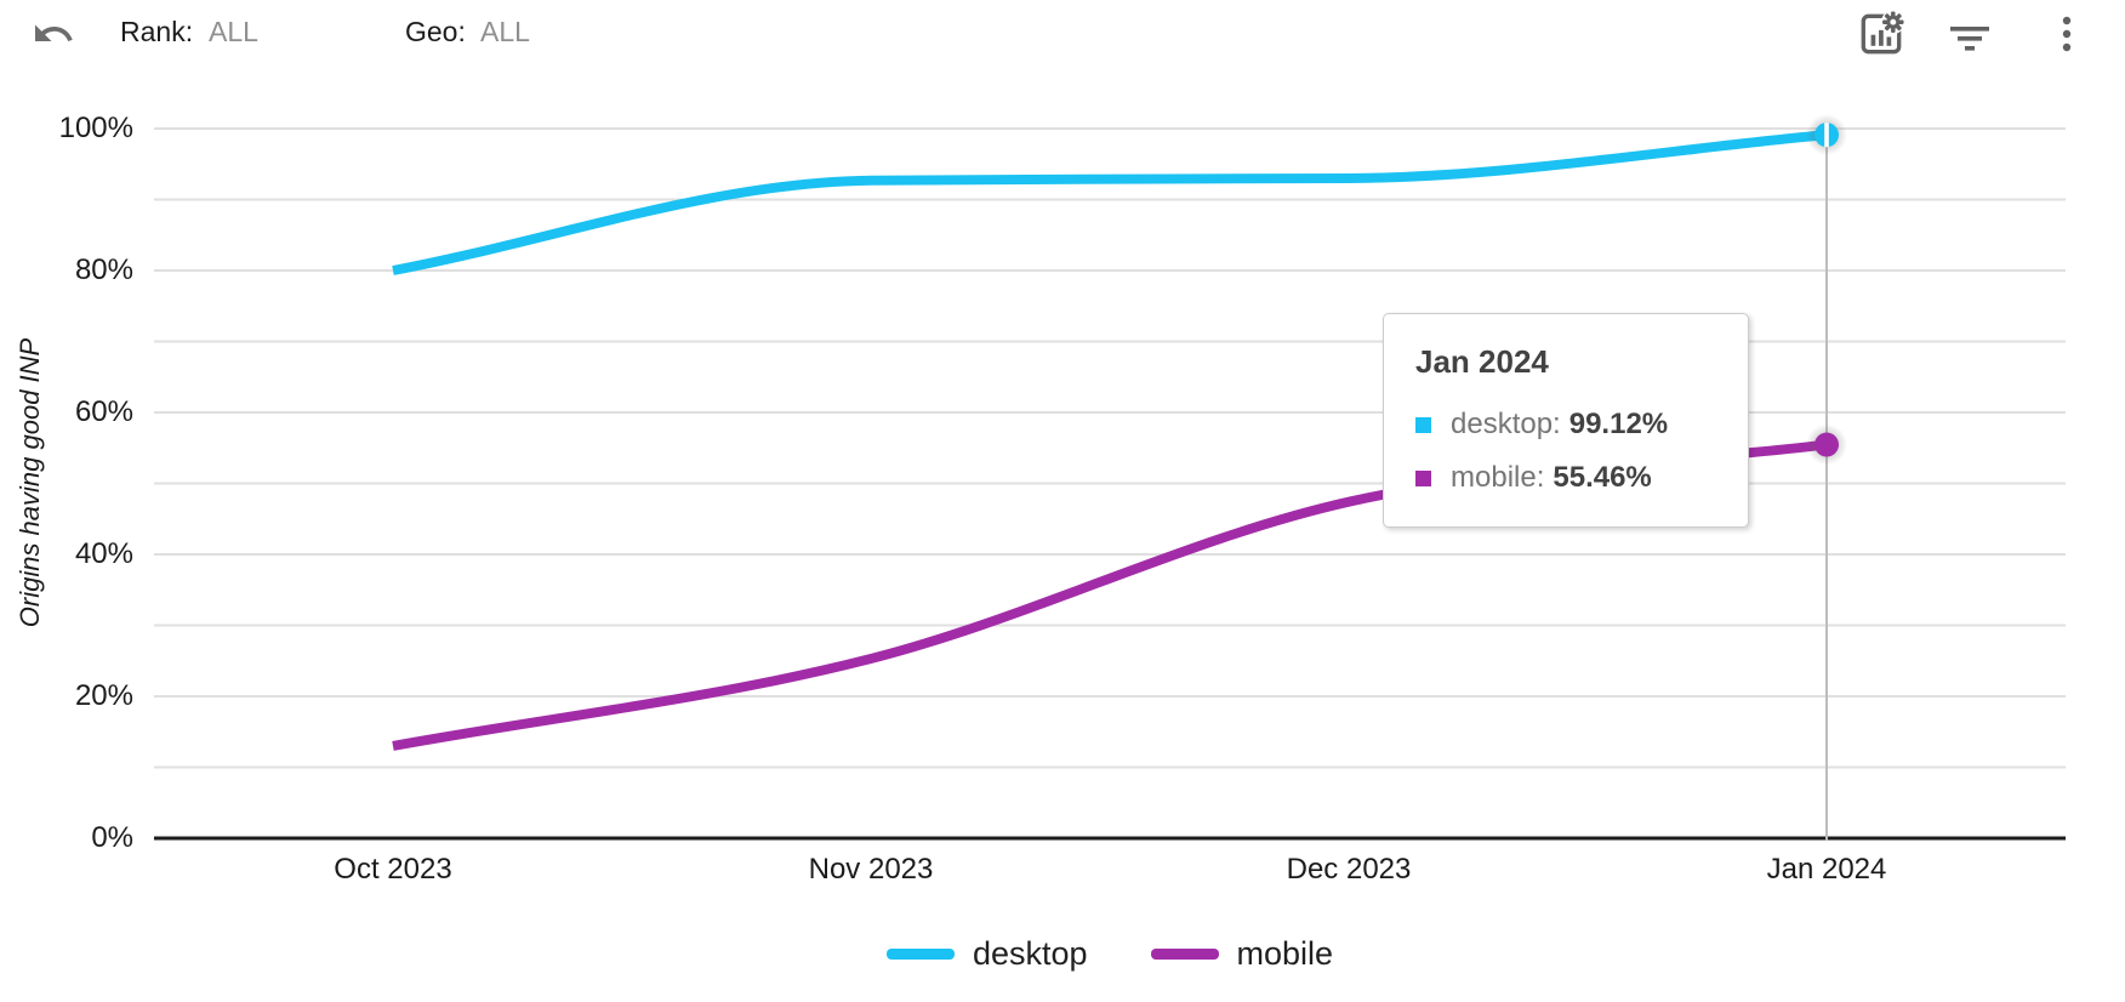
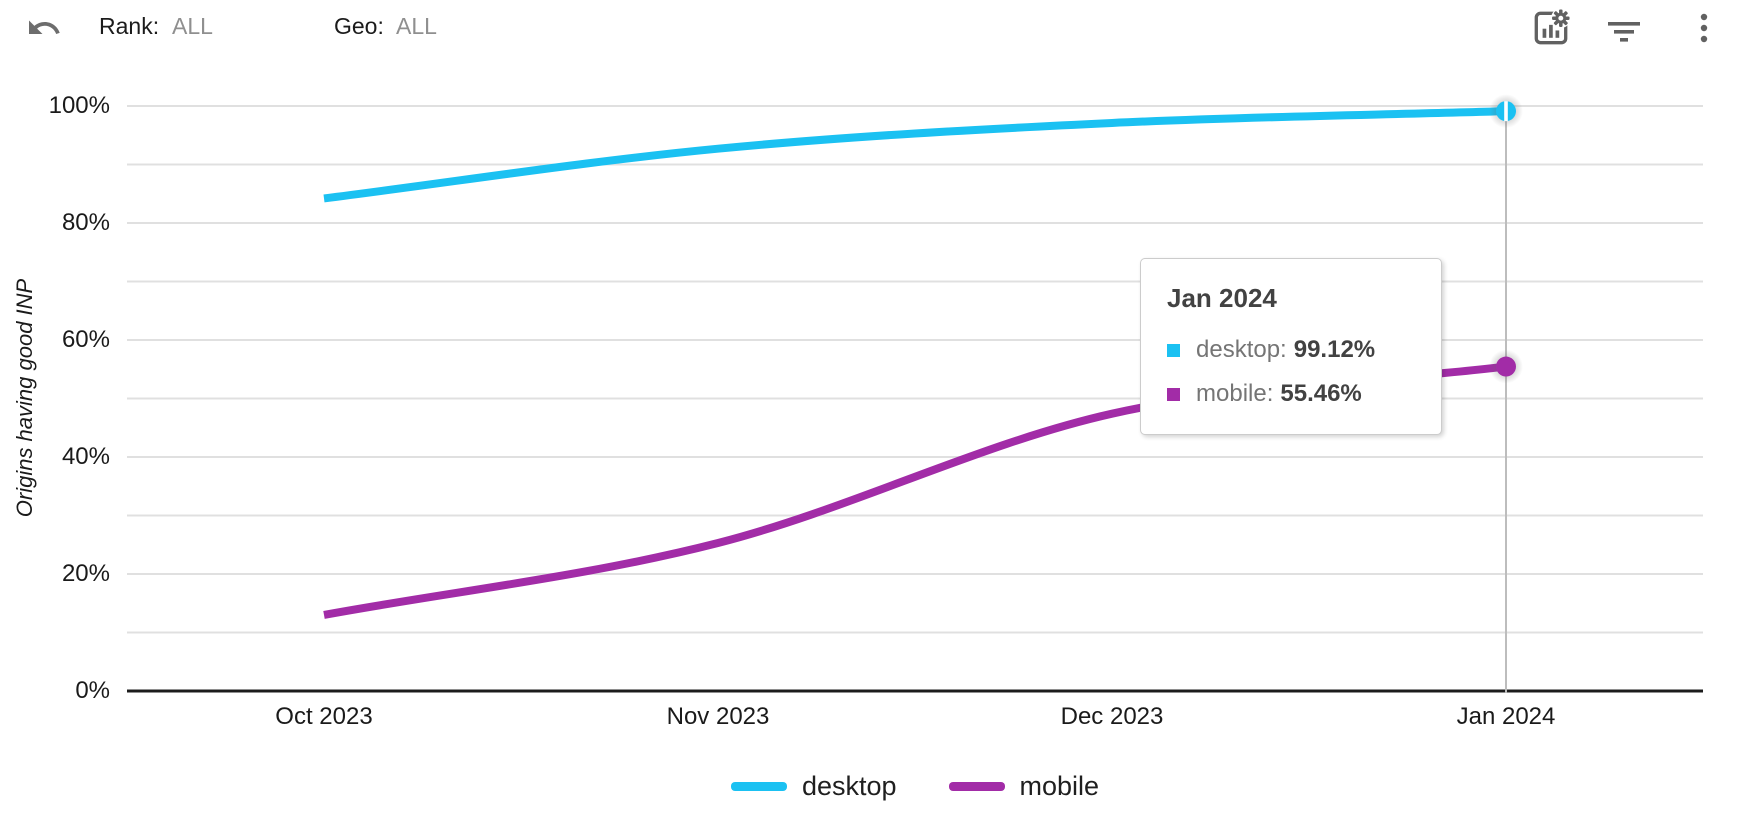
desktop/Oct 2023: 80% -> 84%
desktop/Dec 2023: 93% -> 97%
